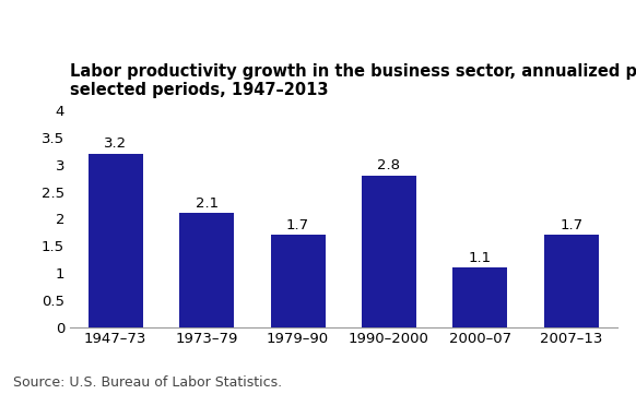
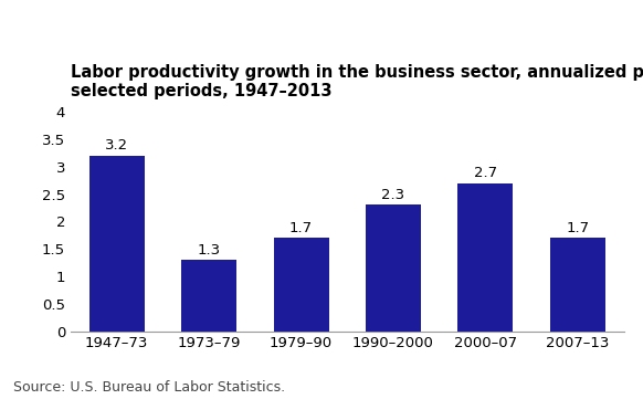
1973–79: 2.1 -> 1.3
1990–2000: 2.8 -> 2.3
2000–07: 1.1 -> 2.7
